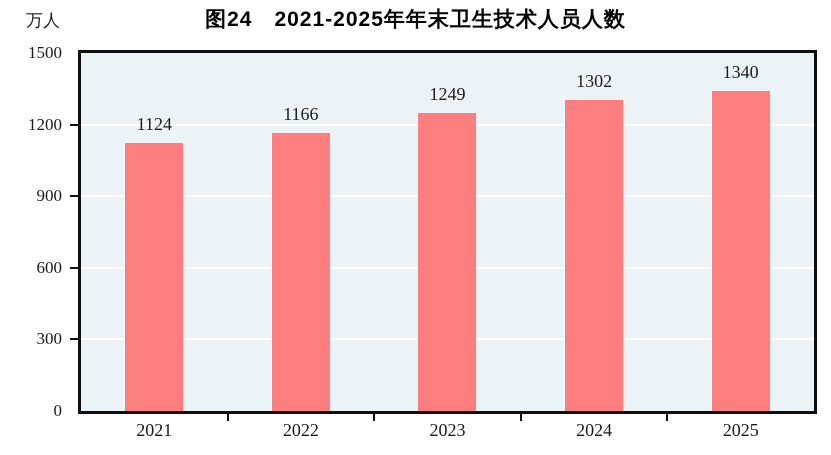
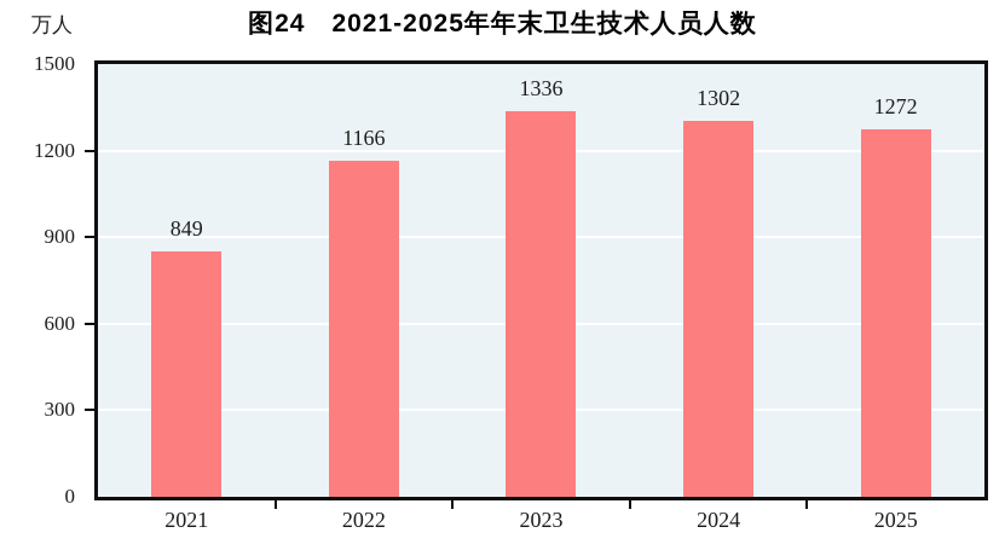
2021: 1124 -> 849
2023: 1249 -> 1336
2025: 1340 -> 1272
